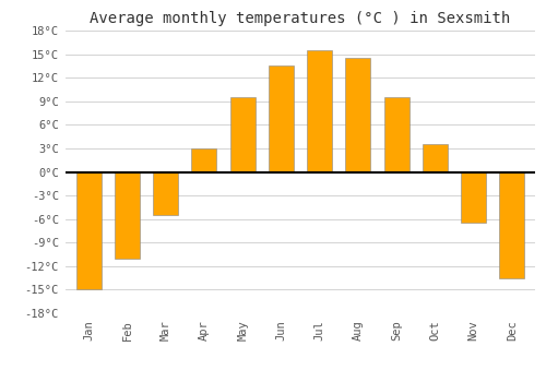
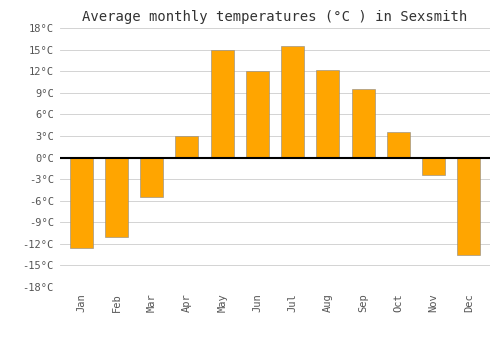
Jan: -15.0°C -> -12.6°C
May: 9.5°C -> 15.0°C
Jun: 13.5°C -> 12.0°C
Aug: 14.5°C -> 12.2°C
Nov: -6.5°C -> -2.4°C
